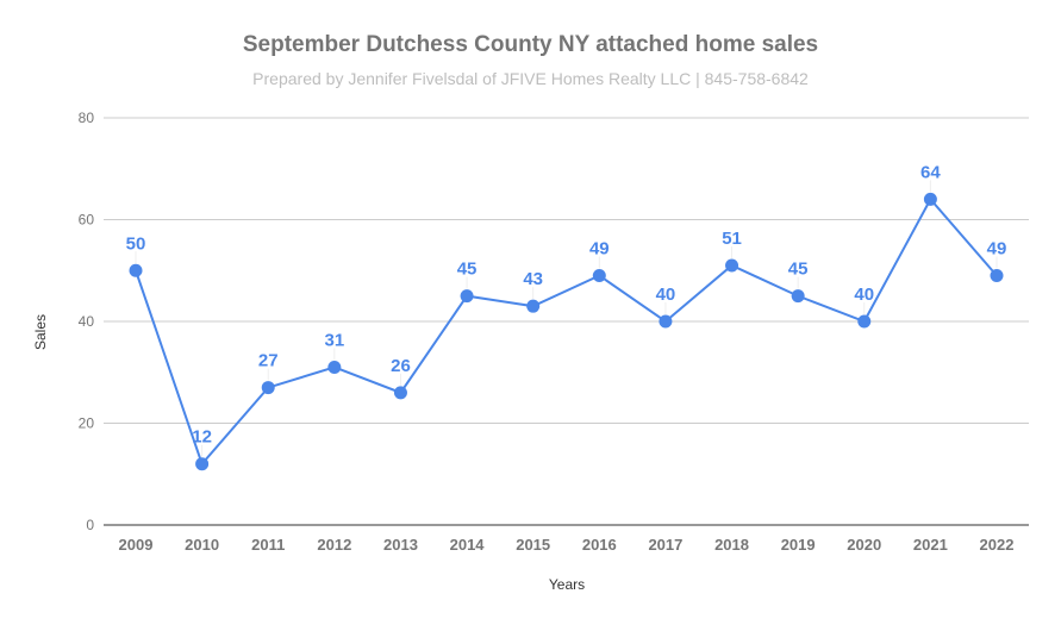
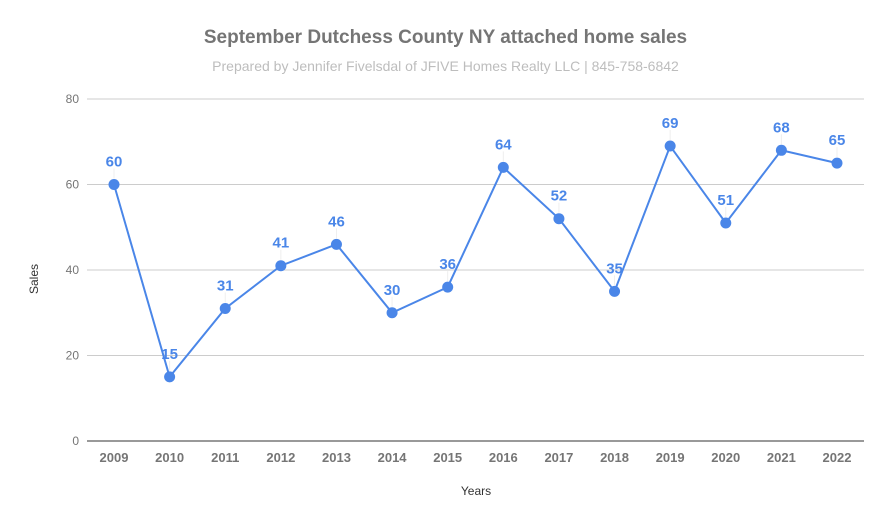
2009: 50 -> 60
2010: 12 -> 15
2011: 27 -> 31
2012: 31 -> 41
2013: 26 -> 46
2014: 45 -> 30
2015: 43 -> 36
2016: 49 -> 64
2017: 40 -> 52
2018: 51 -> 35
2019: 45 -> 69
2020: 40 -> 51
2021: 64 -> 68
2022: 49 -> 65
